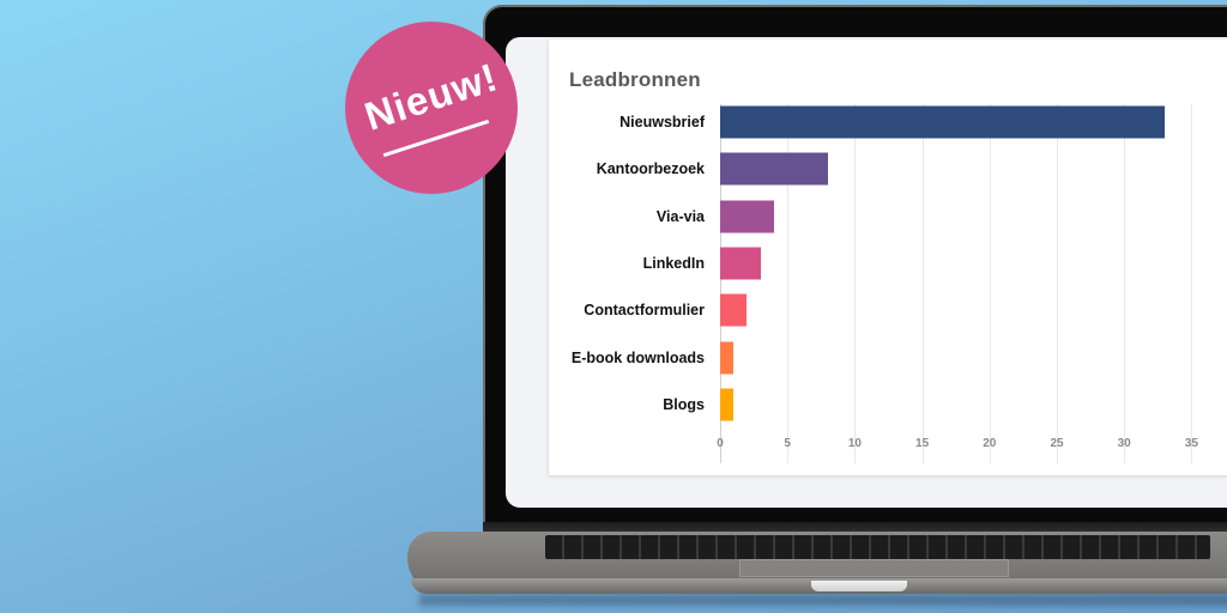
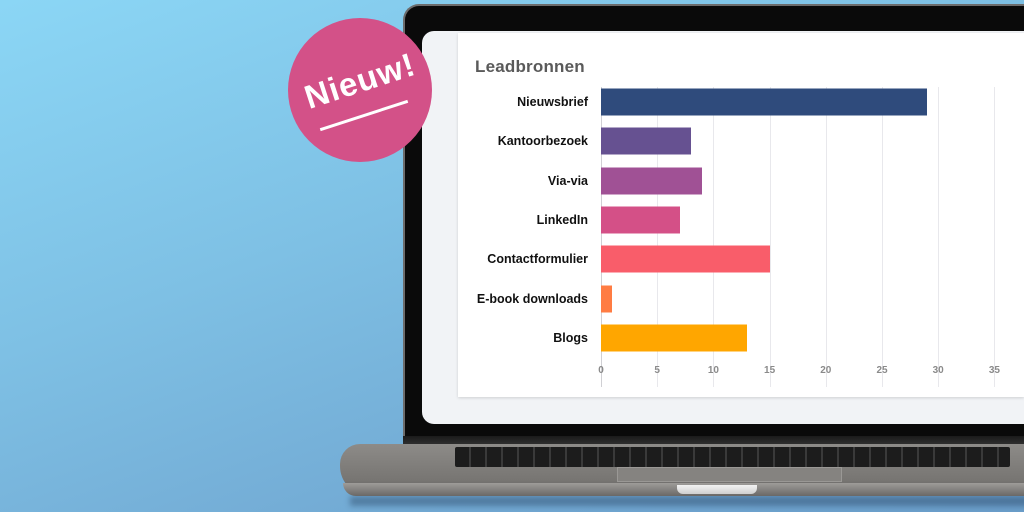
Nieuwsbrief: 33 -> 29
Via-via: 4 -> 9
LinkedIn: 3 -> 7
Contactformulier: 2 -> 15
Blogs: 1 -> 13
